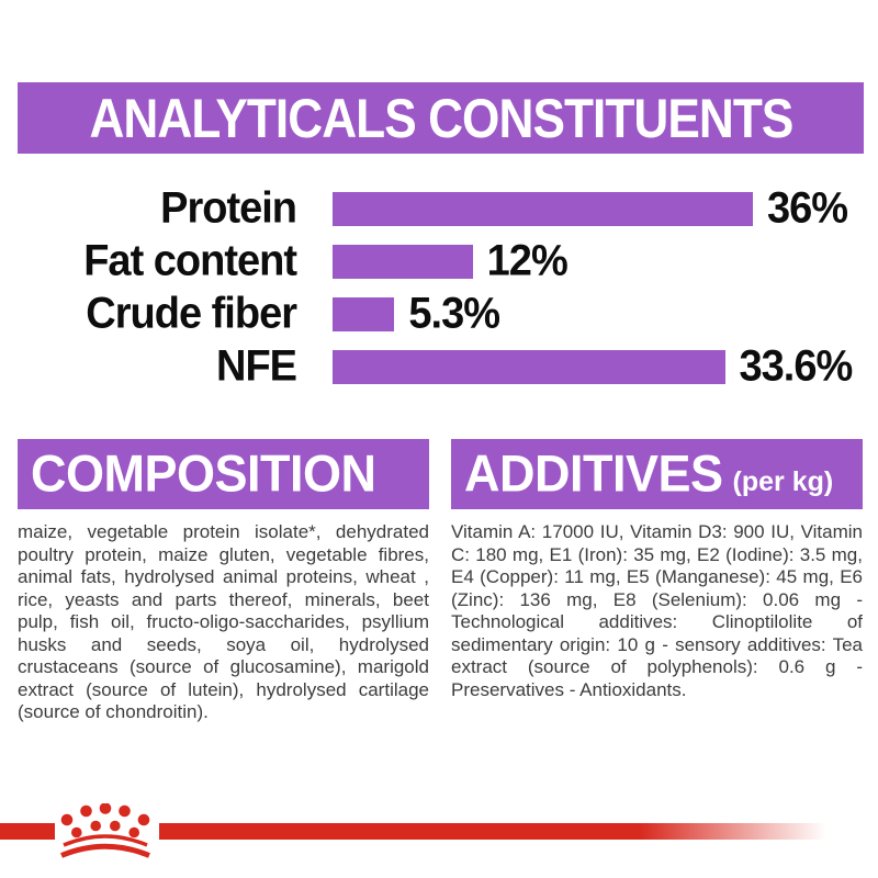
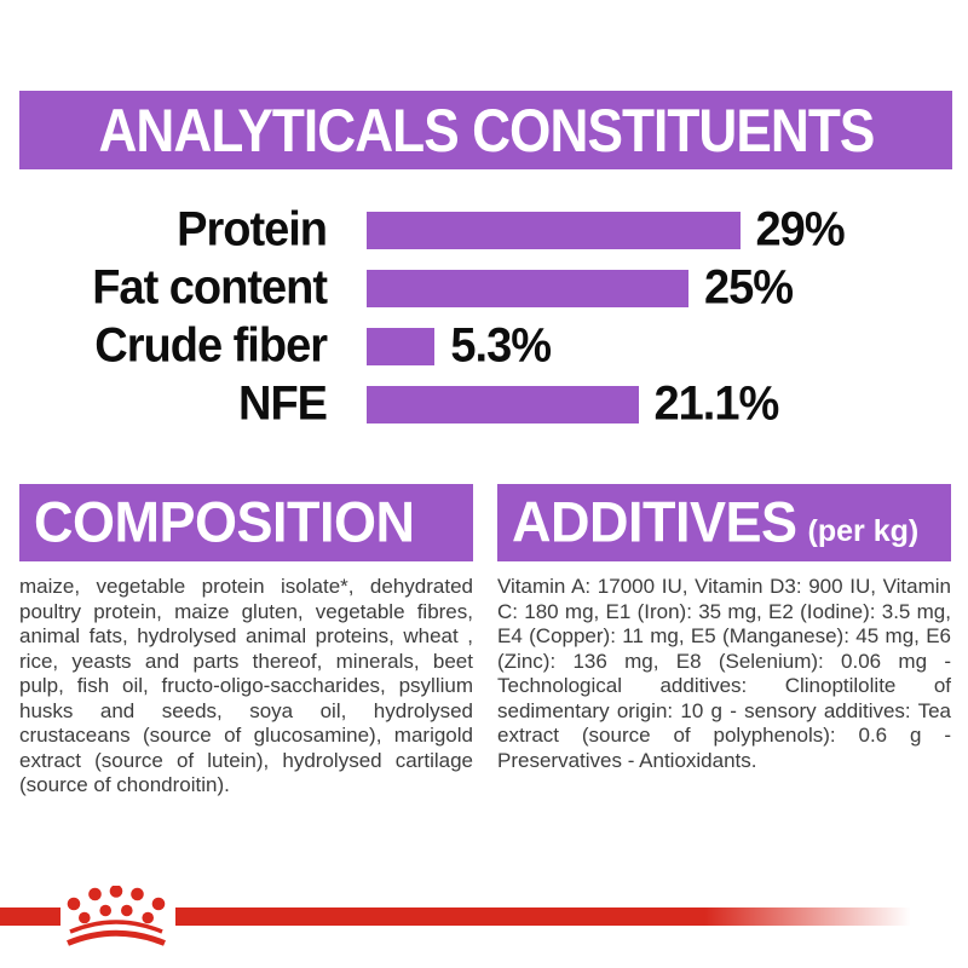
Protein: 36% -> 29%
Fat content: 12% -> 25%
NFE: 33.6% -> 21.1%
